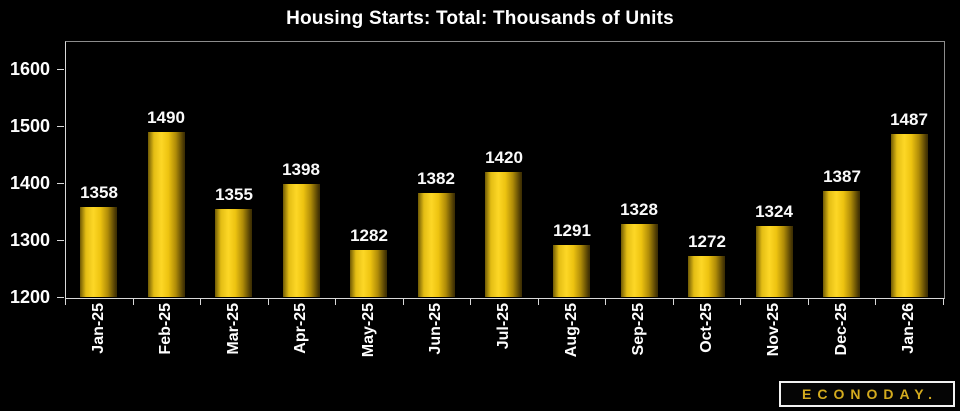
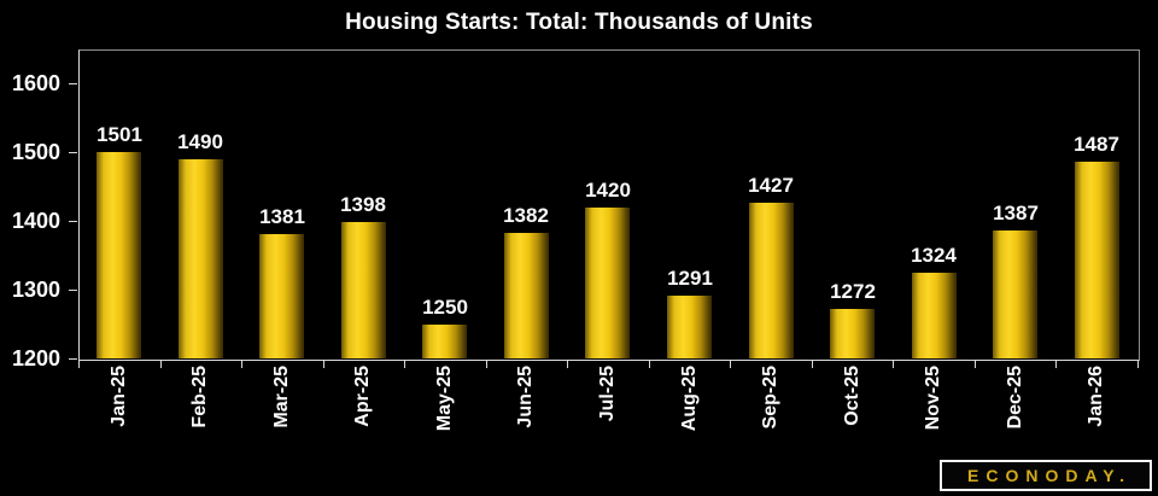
Jan-25: 1358 -> 1501
Mar-25: 1355 -> 1381
May-25: 1282 -> 1250
Sep-25: 1328 -> 1427
